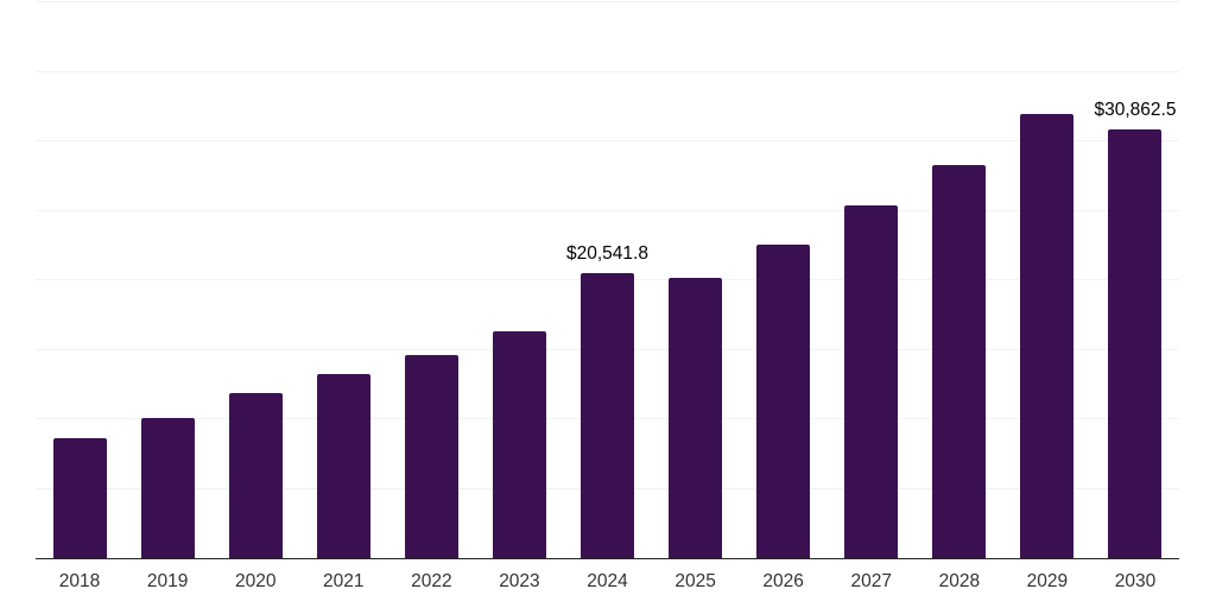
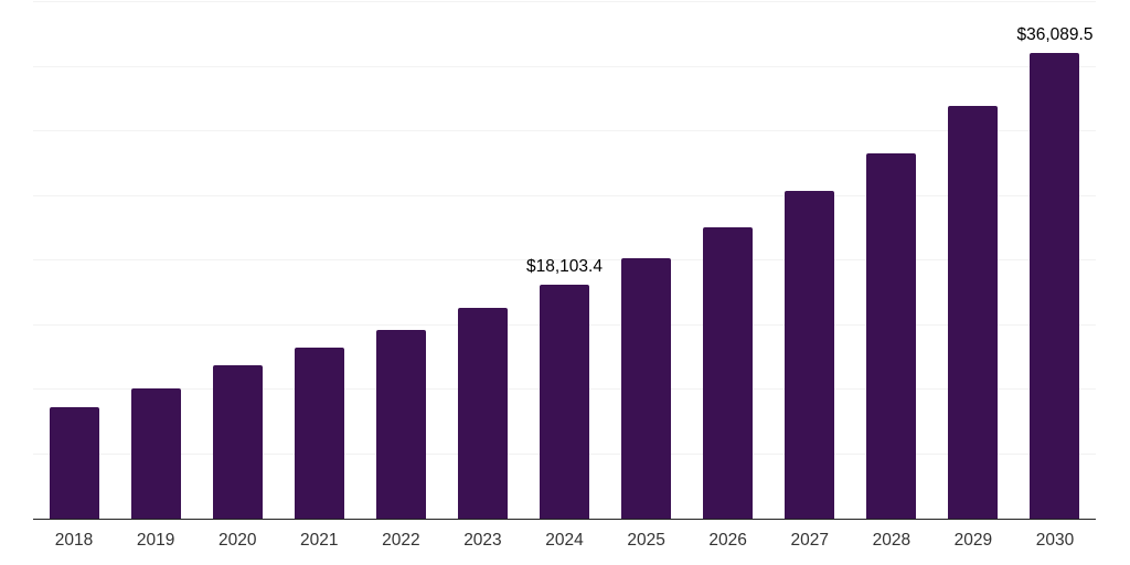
2024: $20,541.8 -> $18,103.4
2030: $30,862.5 -> $36,089.5
